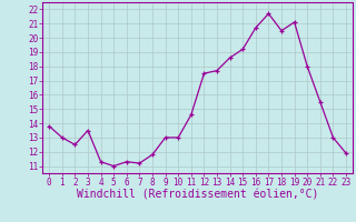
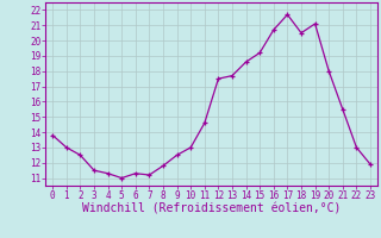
3: 13.5 -> 11.5
9: 13.0 -> 12.5
